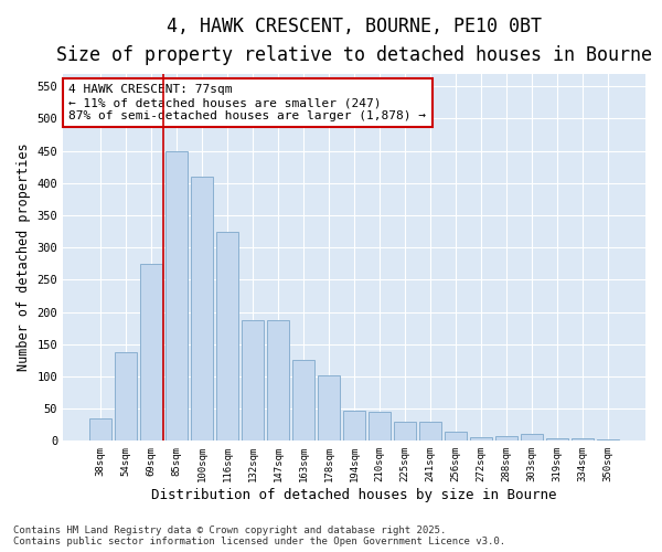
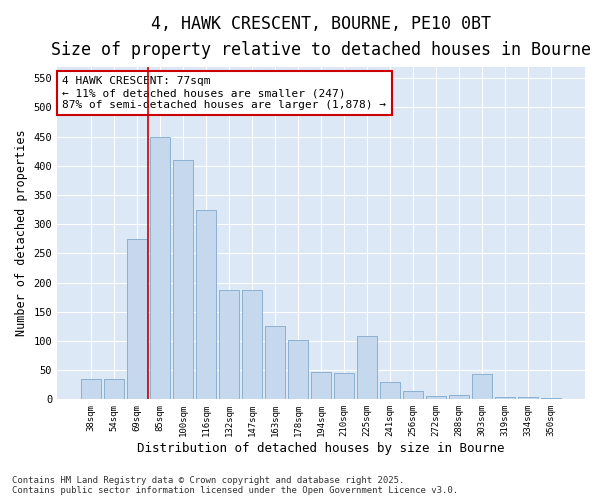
54sqm: 137 -> 34
225sqm: 30 -> 108
303sqm: 10 -> 44
